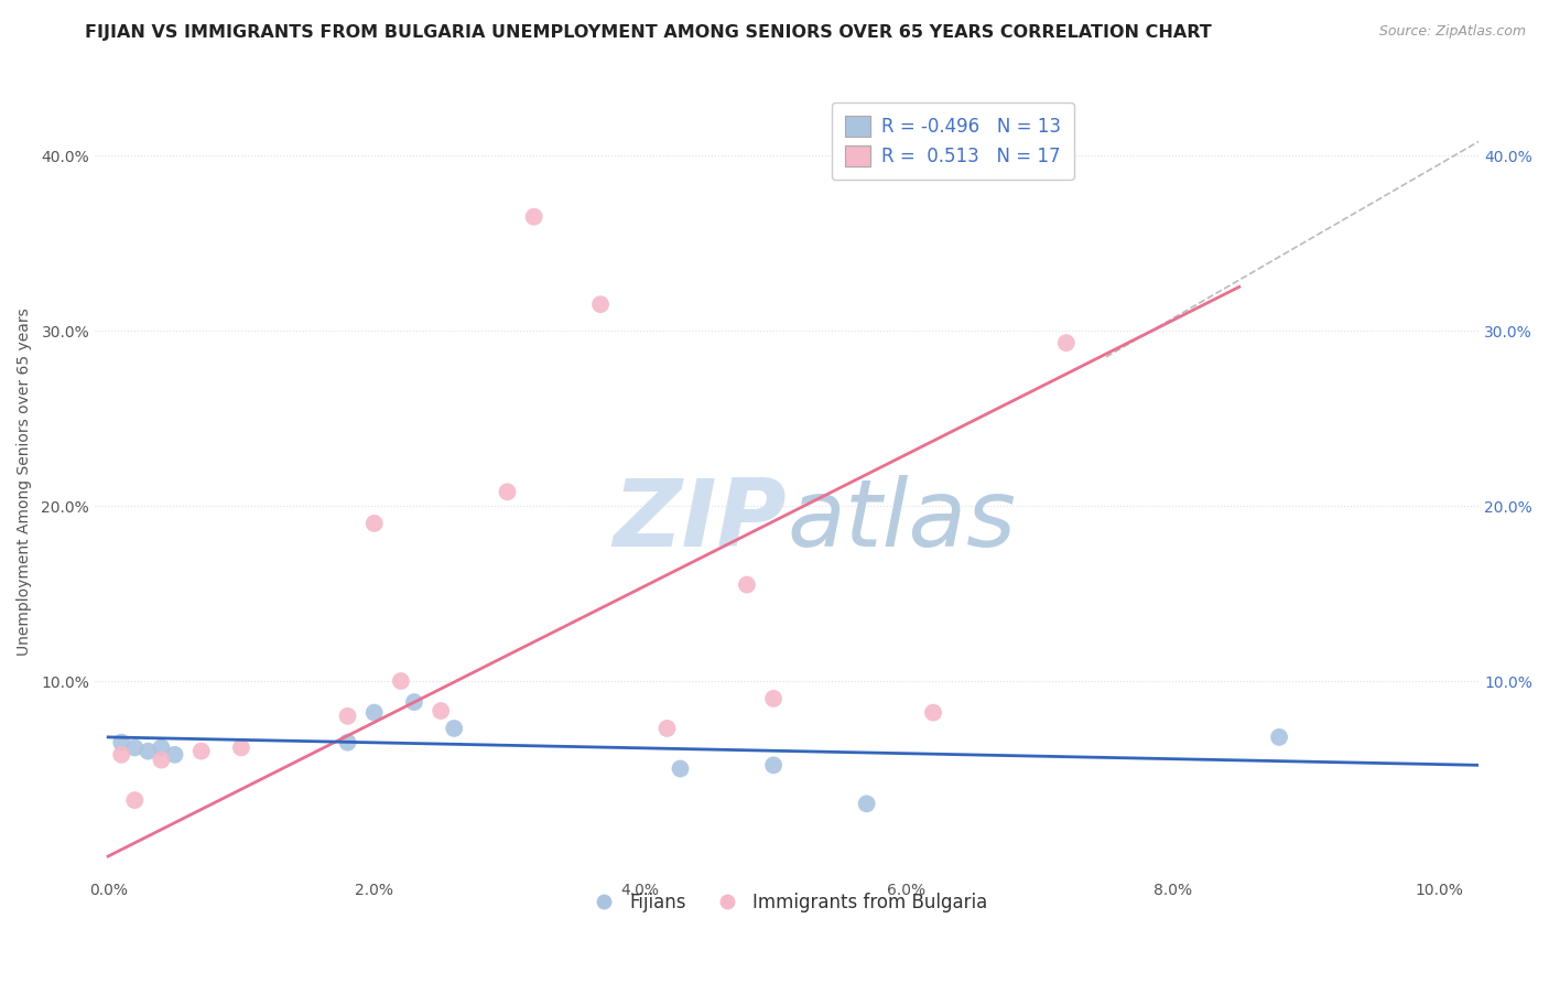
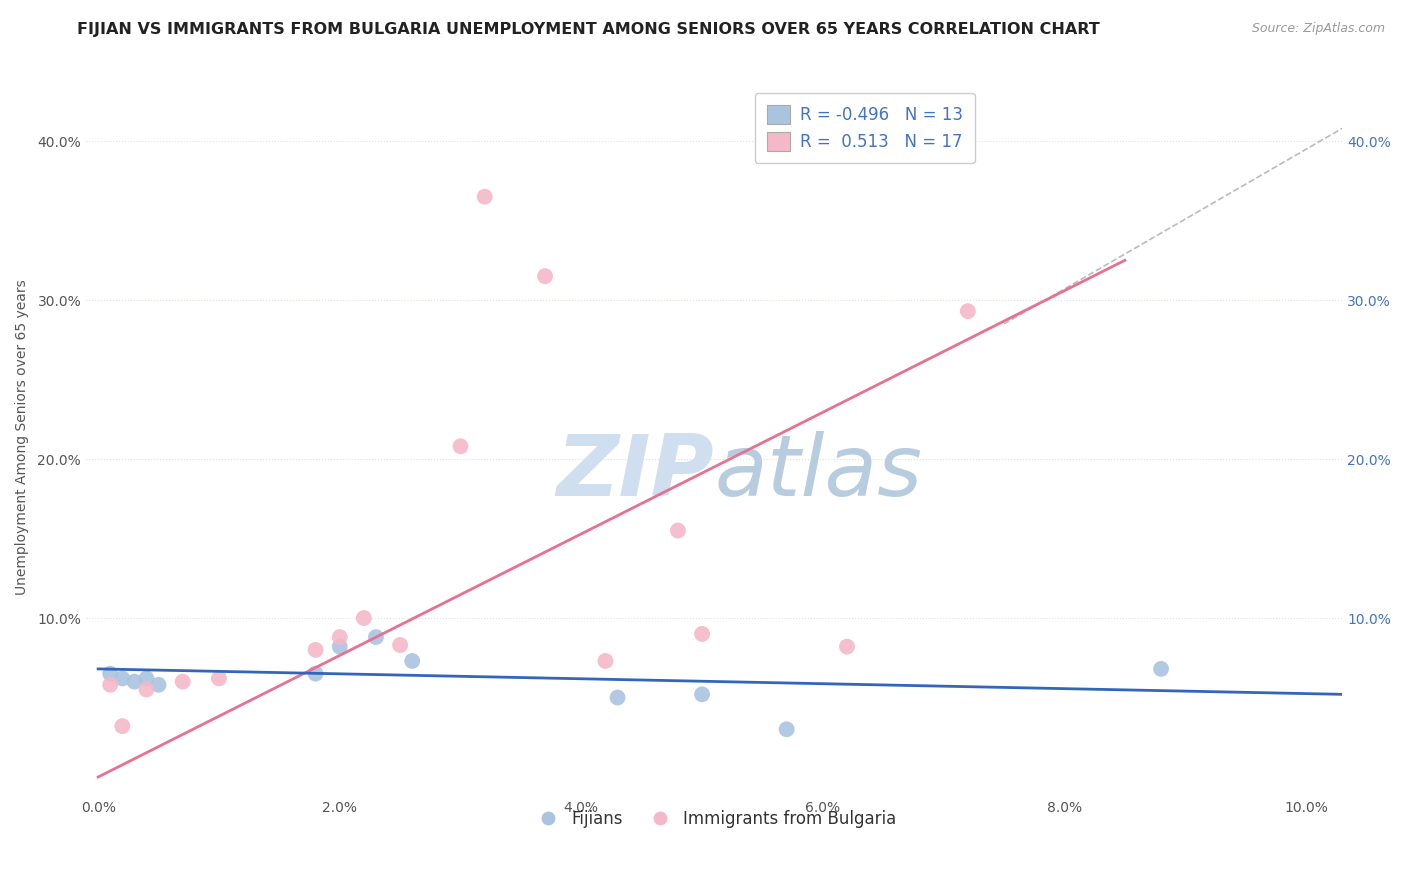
Immigrants from Bulgaria/2.0%: 19.0% -> 8.8%
